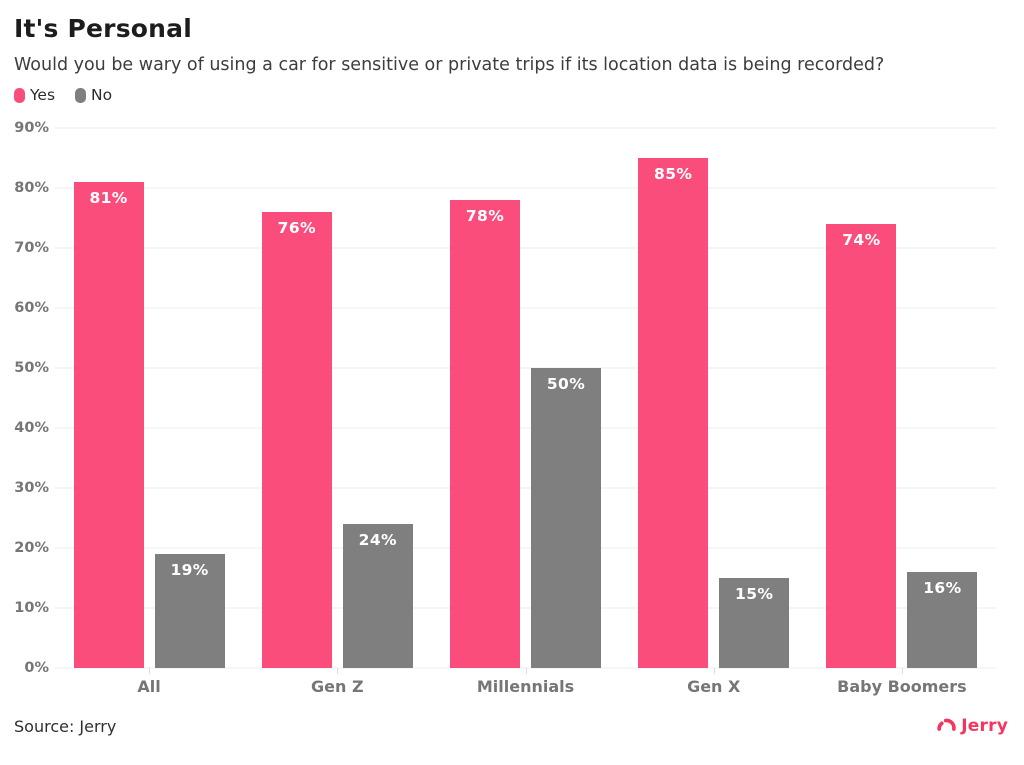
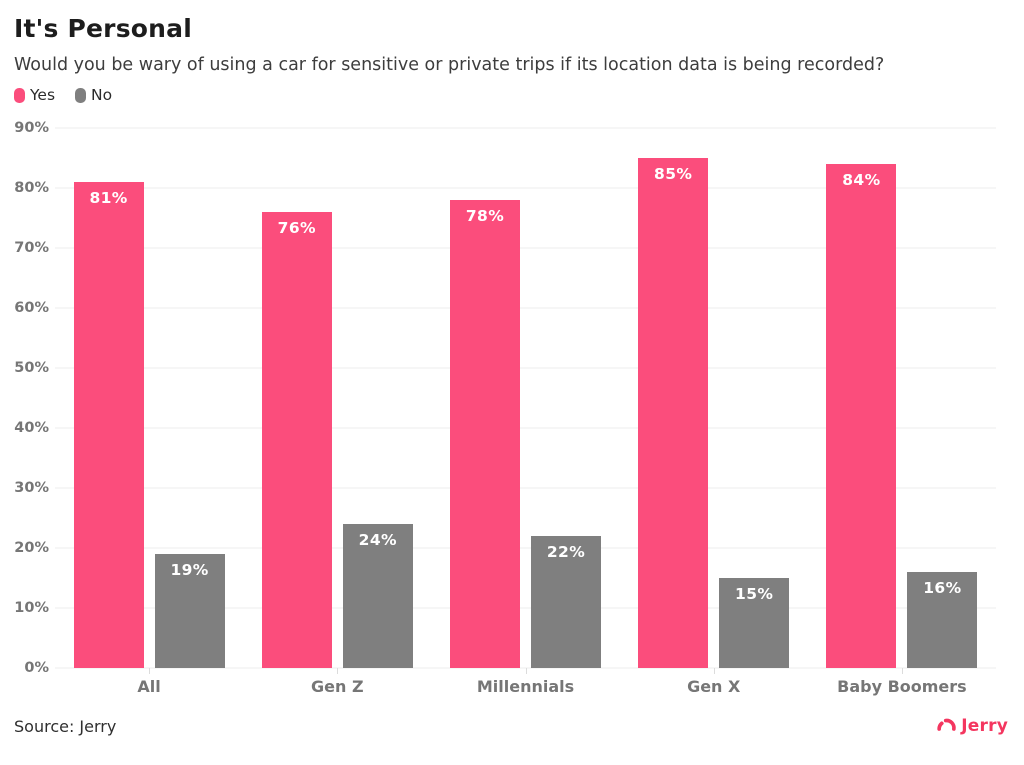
No/Millennials: 50% -> 22%
Yes/Baby Boomers: 74% -> 84%
